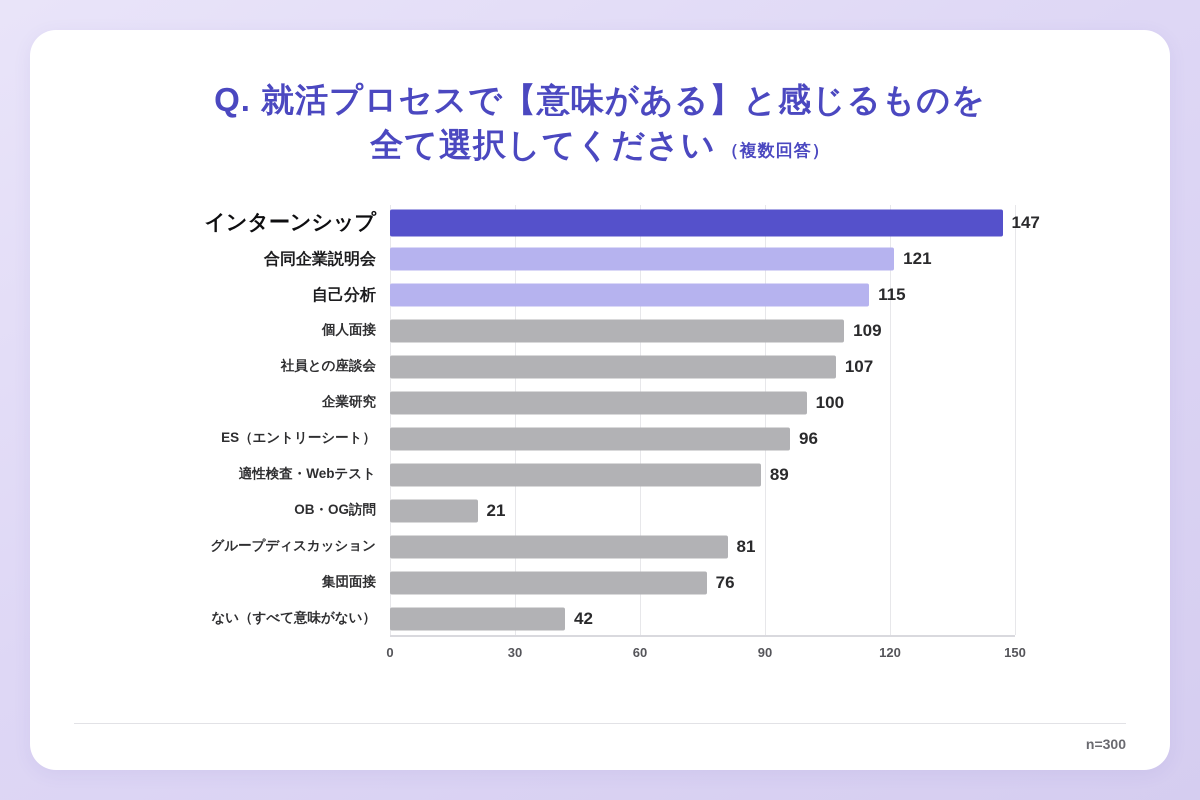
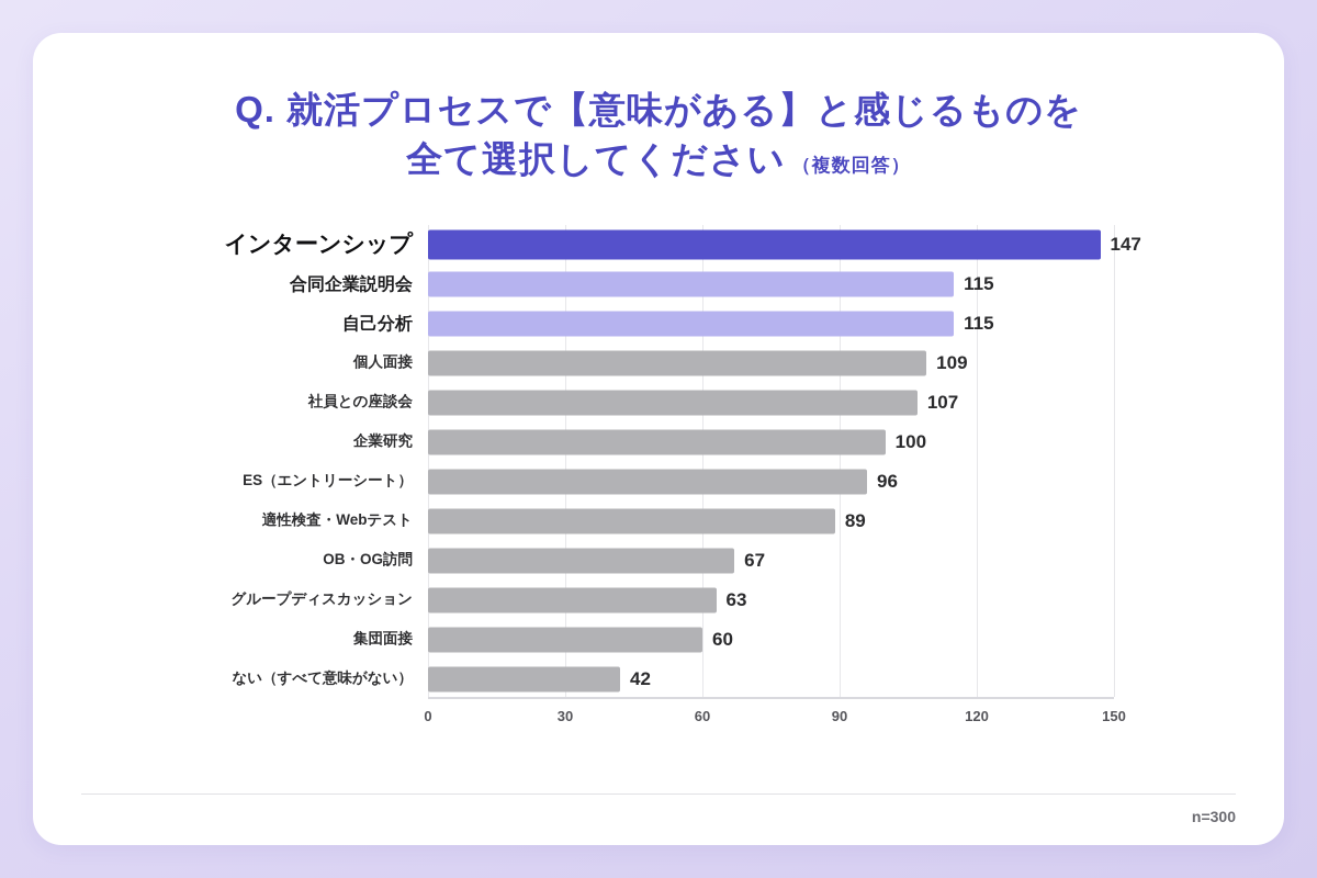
合同企業説明会: 121 -> 115
OB・OG訪問: 21 -> 67
グループディスカッション: 81 -> 63
集団面接: 76 -> 60
